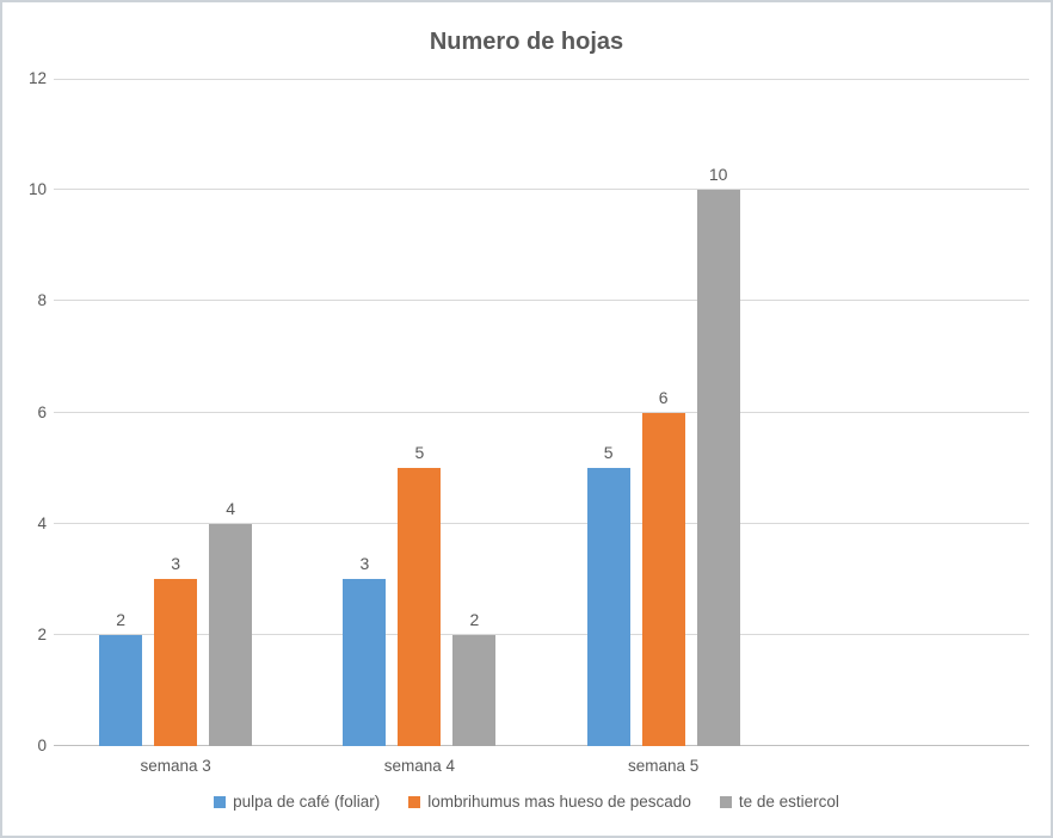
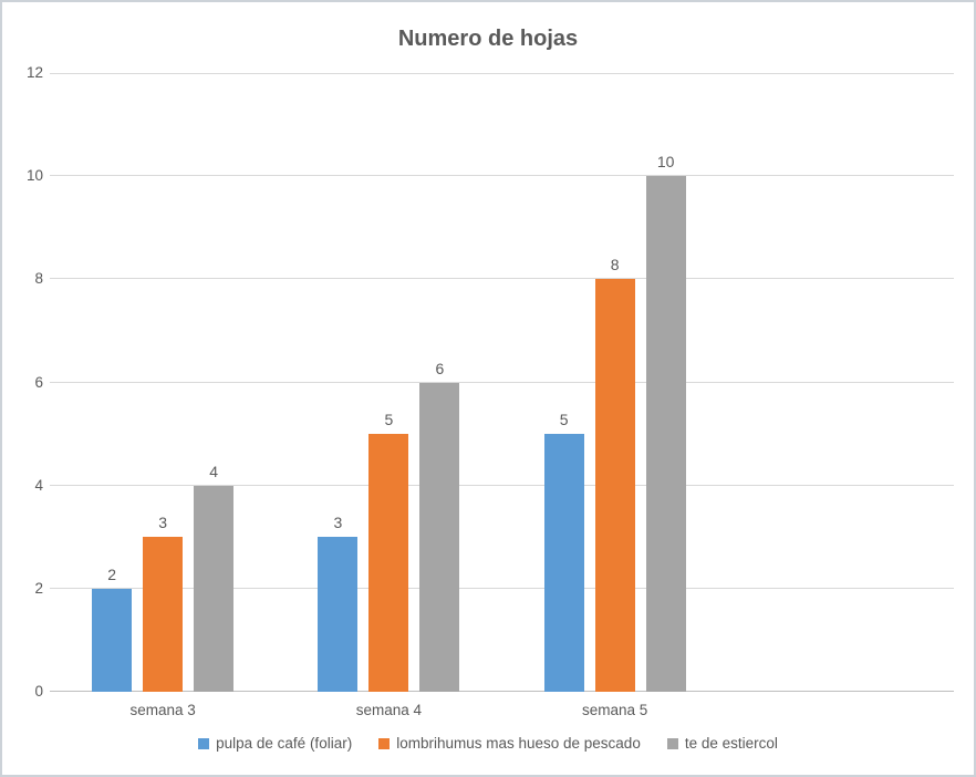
te de estiercol/semana 4: 2 -> 6
lombrihumus mas hueso de pescado/semana 5: 6 -> 8
